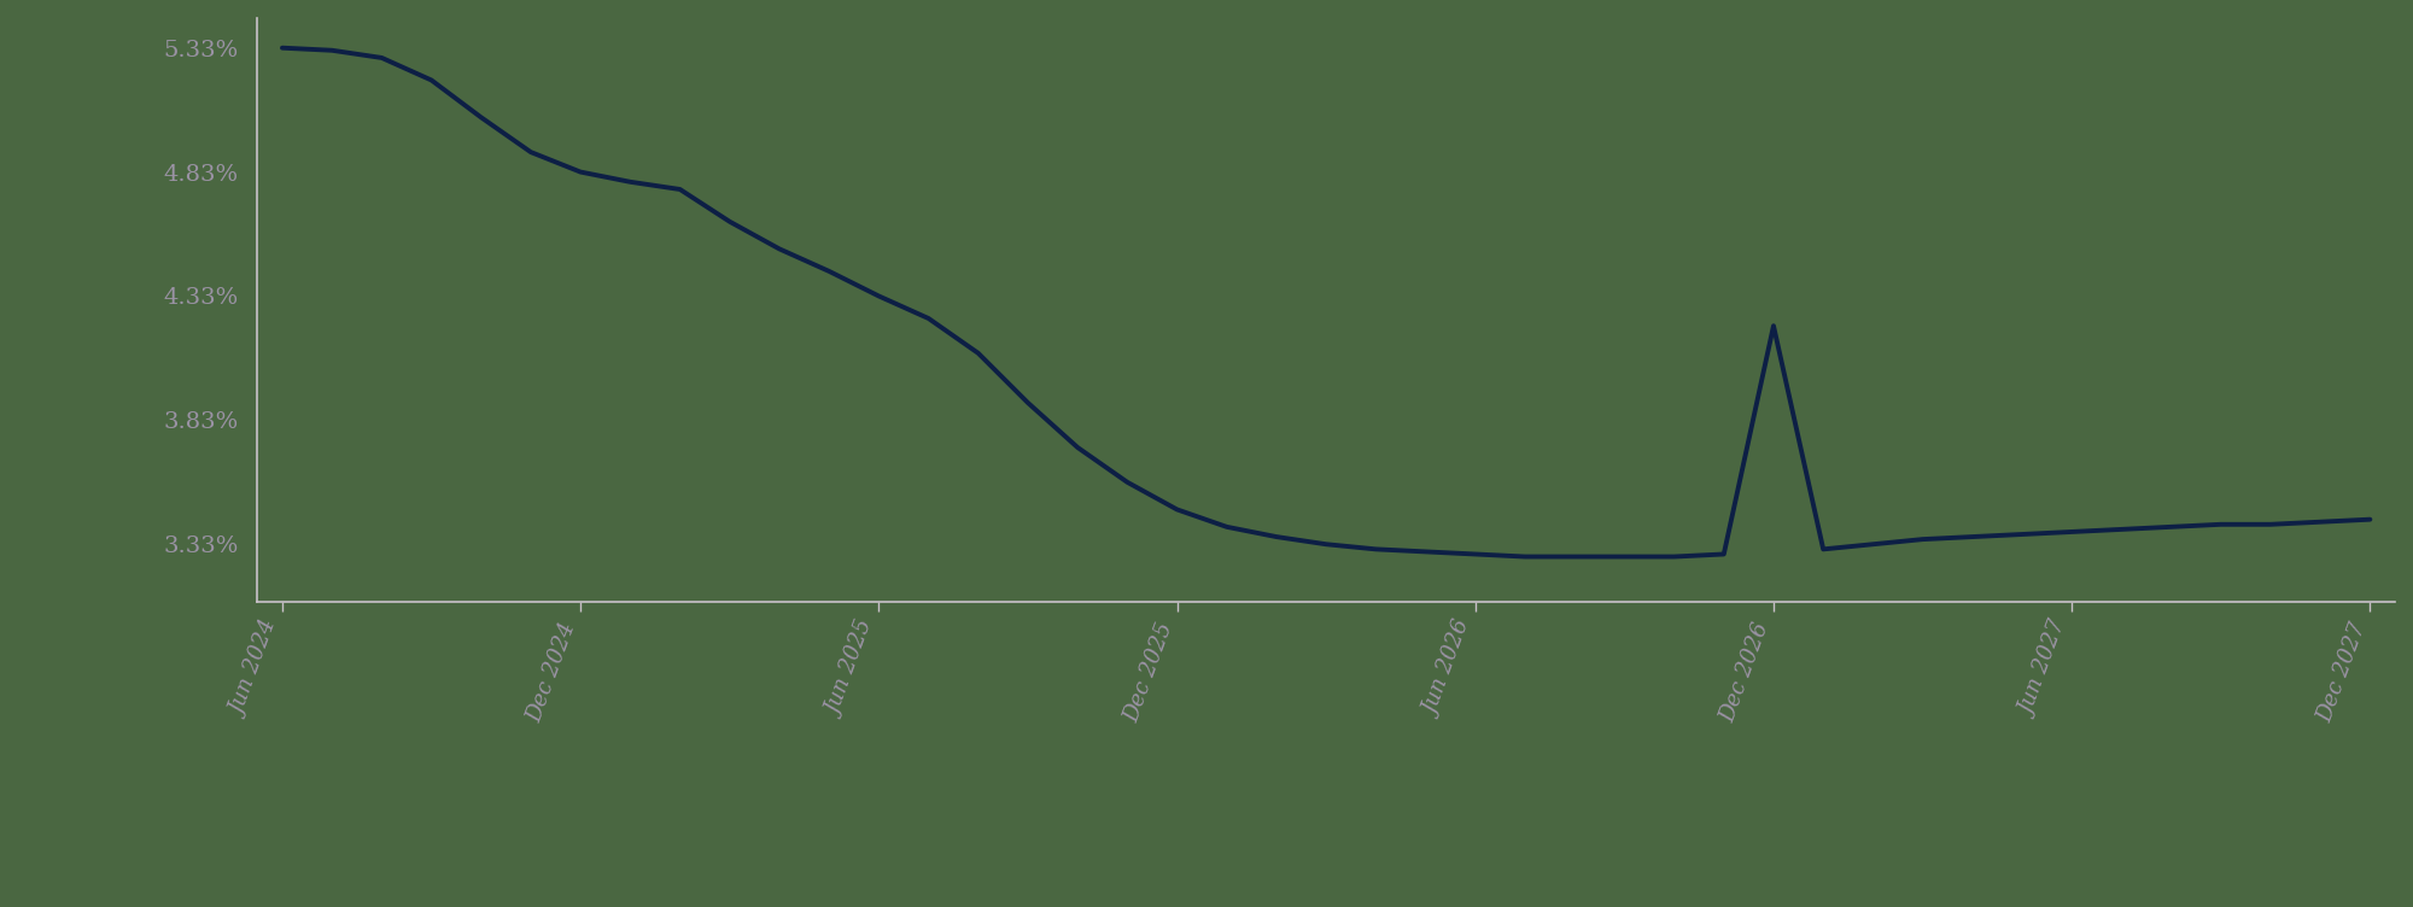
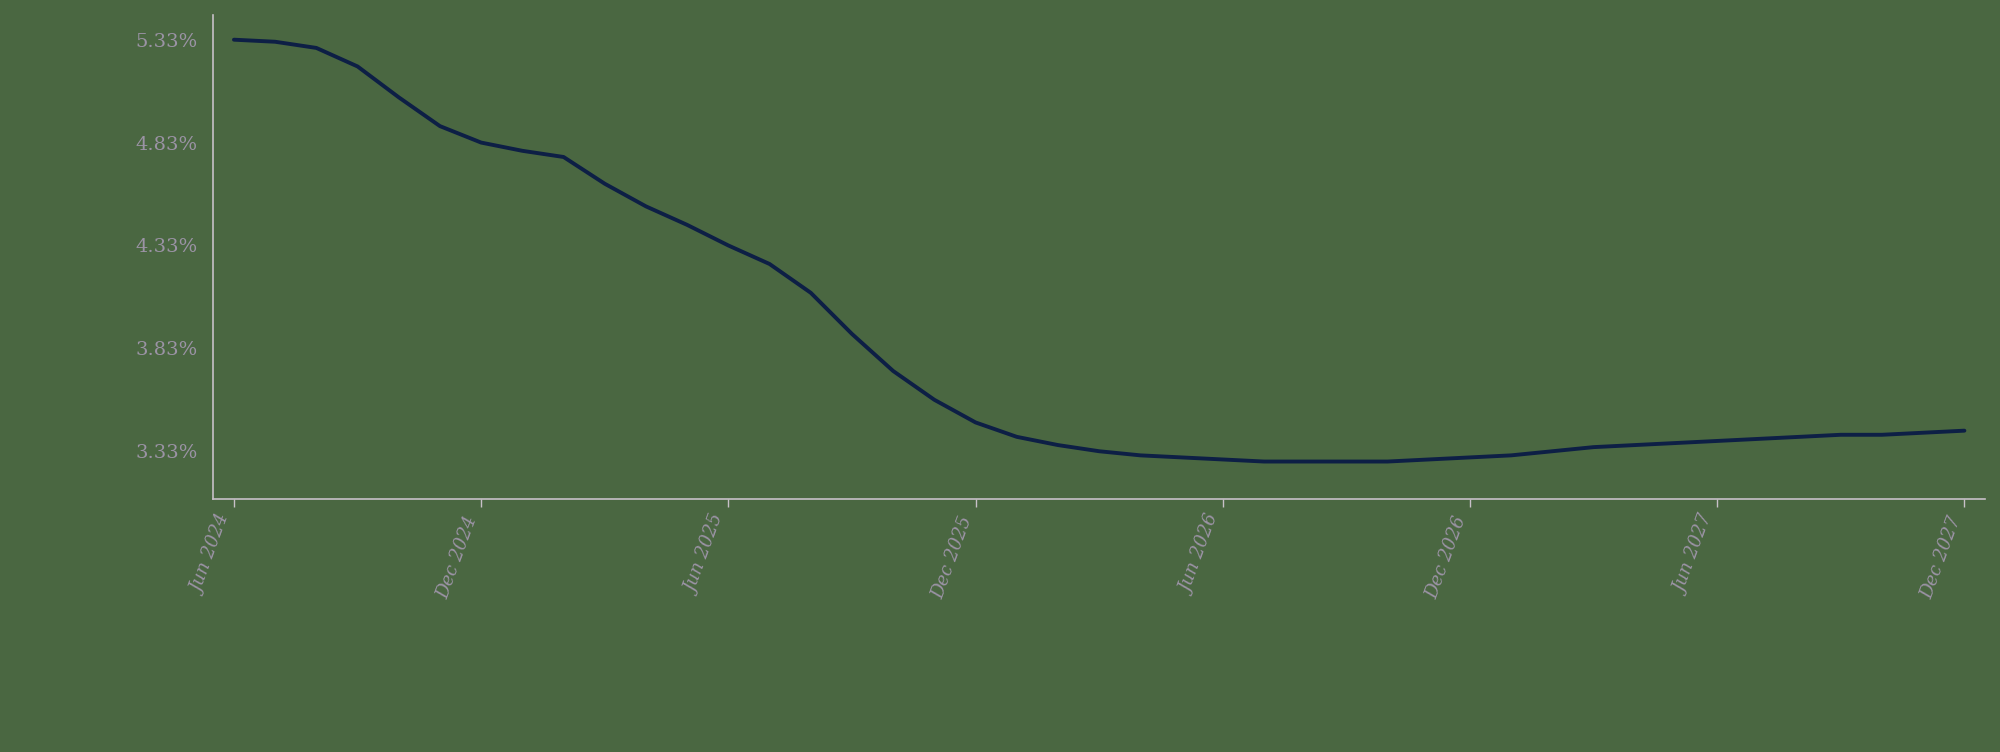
Dec 2026: 4.21% -> 3.30%
